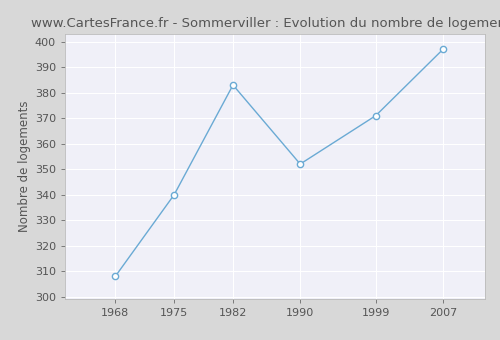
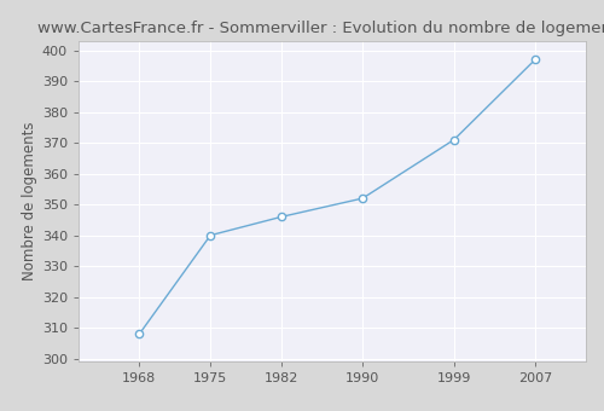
1982: 383 -> 346
